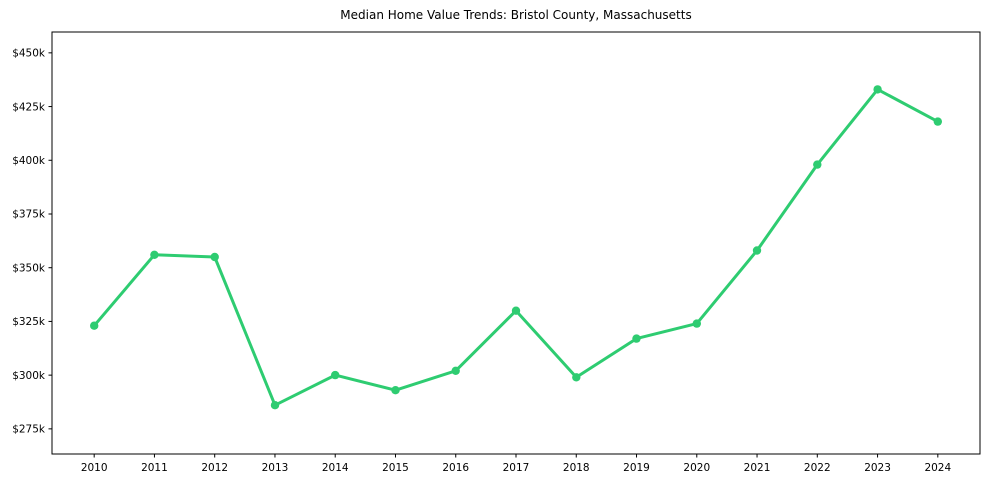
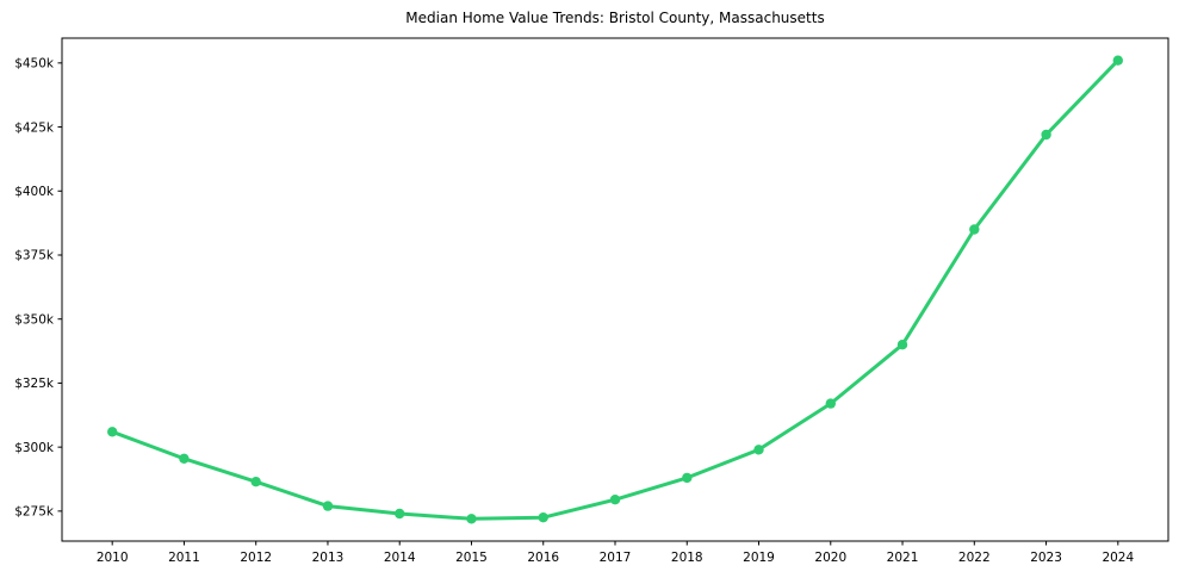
2010: $323k -> $306k
2011: $356k -> $296k
2012: $355k -> $286k
2013: $286k -> $277k
2014: $300k -> $274k
2015: $293k -> $272k
2016: $302k -> $272k
2017: $330k -> $280k
2018: $299k -> $288k
2019: $317k -> $299k
2020: $324k -> $317k
2021: $358k -> $340k
2022: $398k -> $385k
2023: $433k -> $422k
2024: $418k -> $451k
